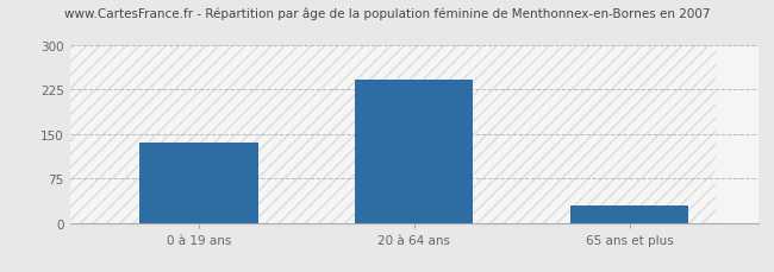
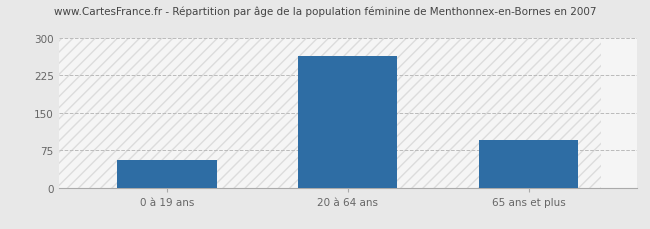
0 à 19 ans: 136 -> 55
20 à 64 ans: 243 -> 265
65 ans et plus: 30 -> 95
